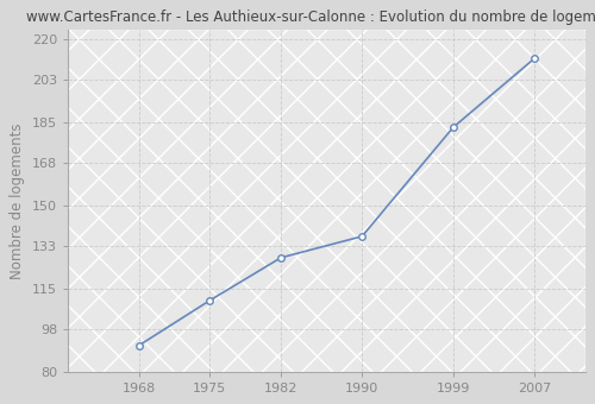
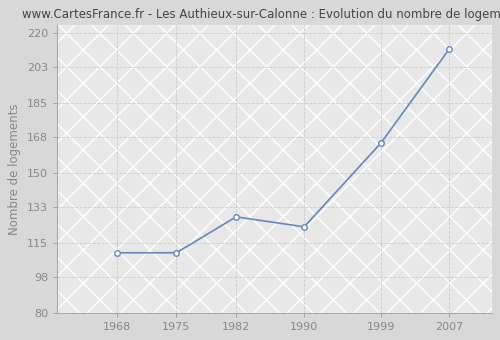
1968: 91 -> 110
1990: 137 -> 123
1999: 183 -> 165
